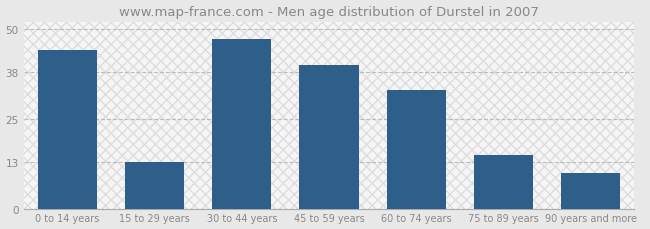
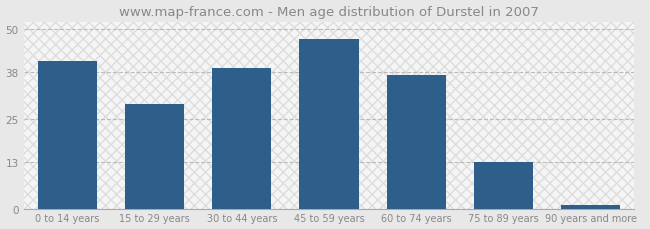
0 to 14 years: 44 -> 41
15 to 29 years: 13 -> 29
30 to 44 years: 47 -> 39
45 to 59 years: 40 -> 47
60 to 74 years: 33 -> 37
75 to 89 years: 15 -> 13
90 years and more: 10 -> 1
